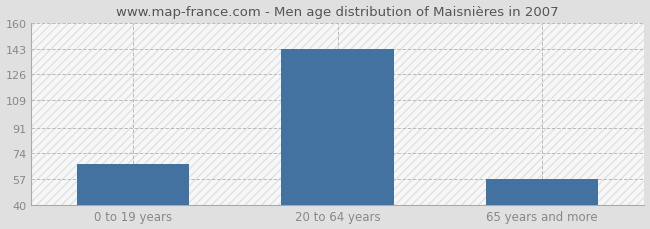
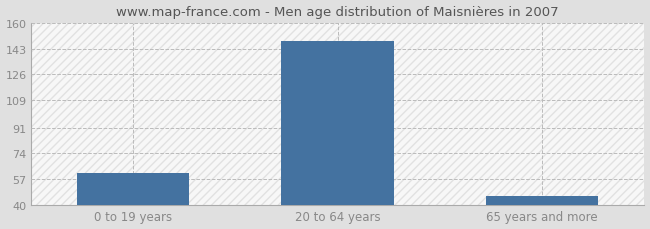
0 to 19 years: 67 -> 61
20 to 64 years: 143 -> 148
65 years and more: 57 -> 46
